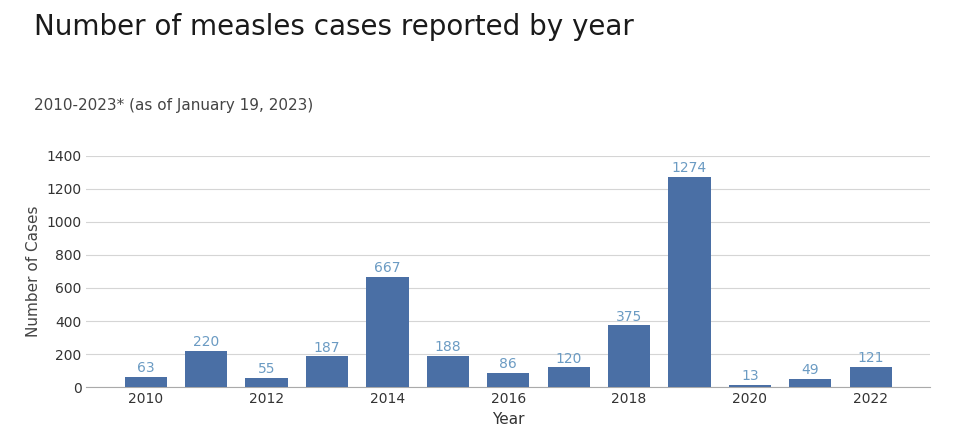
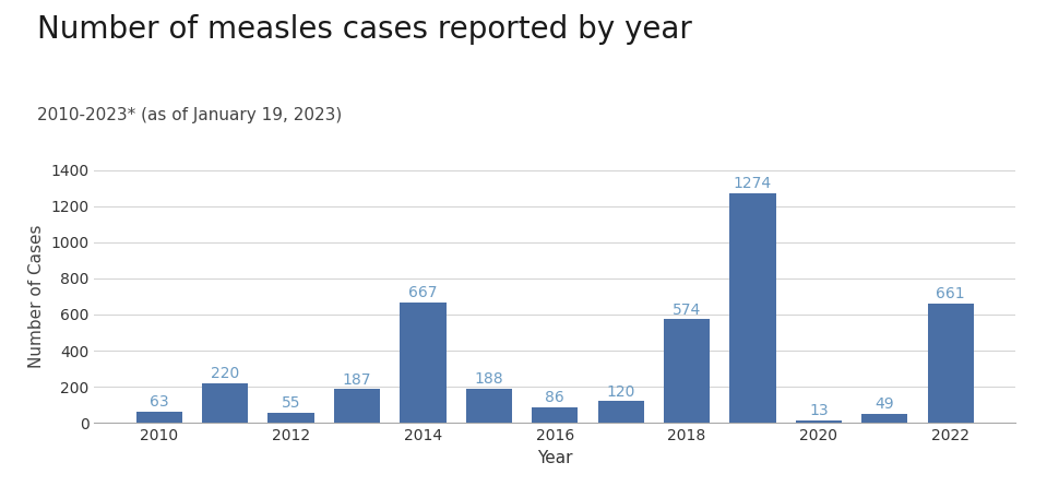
2018: 375 -> 574
2022: 121 -> 661
